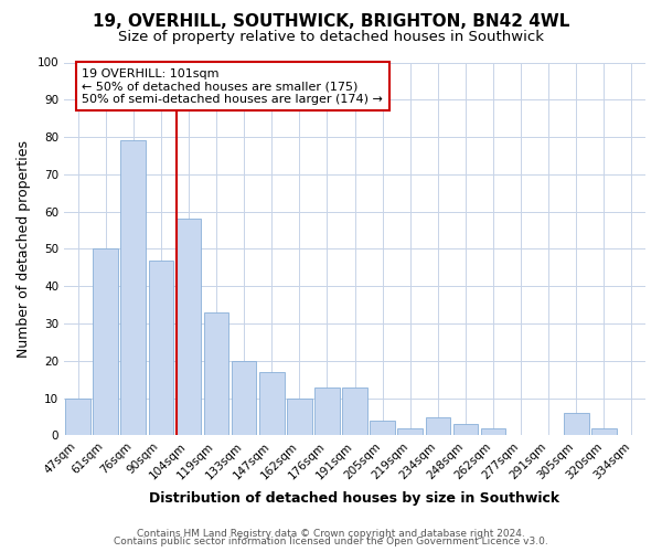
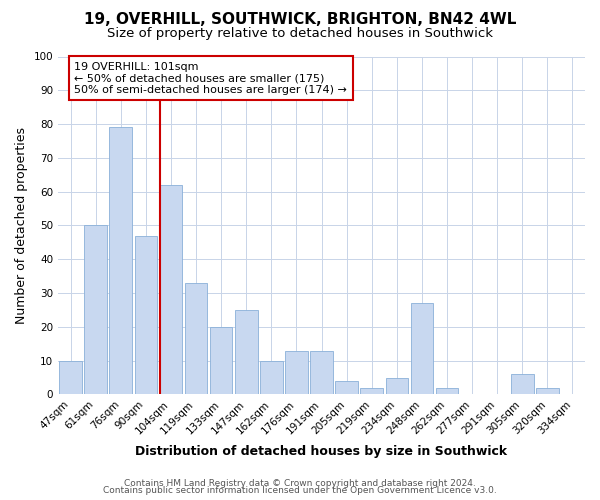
104sqm: 58 -> 62
147sqm: 17 -> 25
248sqm: 3 -> 27
